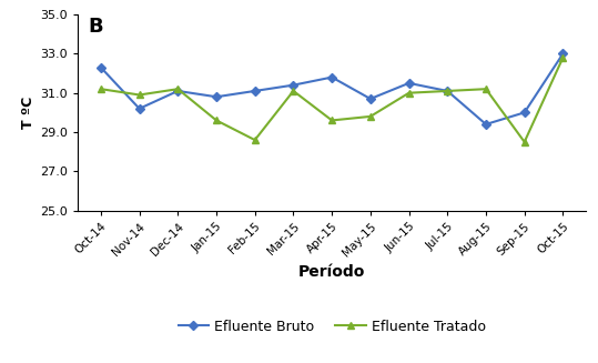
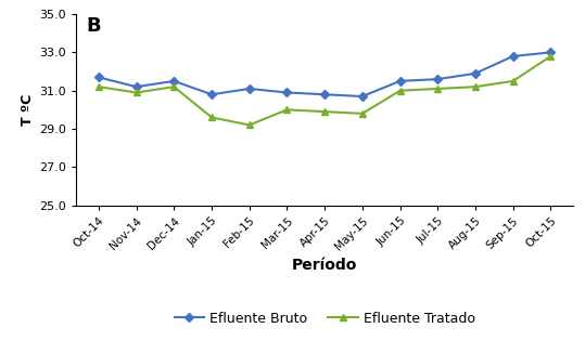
Efluente Bruto/Oct-14: 32.3 -> 31.7
Efluente Bruto/Nov-14: 30.2 -> 31.2
Efluente Bruto/Dec-14: 31.1 -> 31.5
Efluente Tratado/Feb-15: 28.6 -> 29.2
Efluente Bruto/Mar-15: 31.4 -> 30.9
Efluente Tratado/Mar-15: 31.1 -> 30.0
Efluente Bruto/Apr-15: 31.8 -> 30.8
Efluente Tratado/Apr-15: 29.6 -> 29.9
Efluente Bruto/Jul-15: 31.1 -> 31.6
Efluente Bruto/Aug-15: 29.4 -> 31.9
Efluente Bruto/Sep-15: 30.0 -> 32.8
Efluente Tratado/Sep-15: 28.5 -> 31.5
